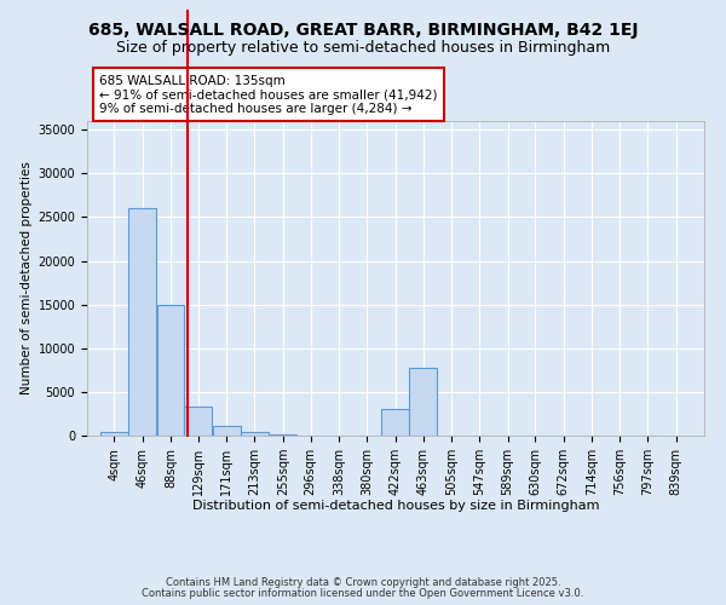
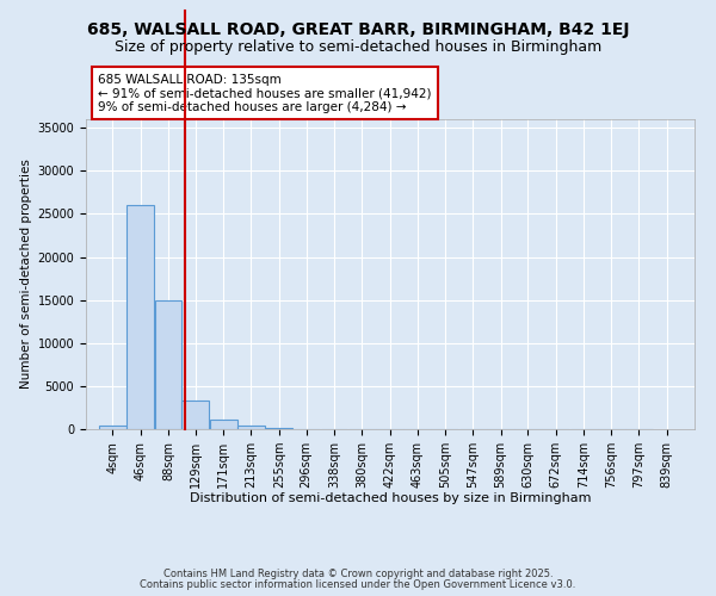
422sqm: 3000 -> 0
463sqm: 7800 -> 0
